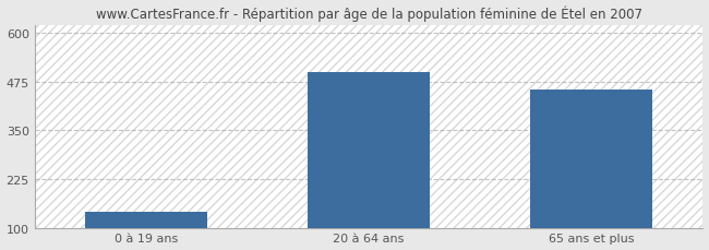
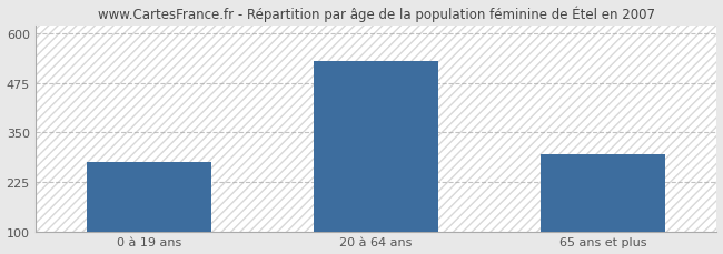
0 à 19 ans: 140 -> 275
20 à 64 ans: 500 -> 530
65 ans et plus: 455 -> 295
